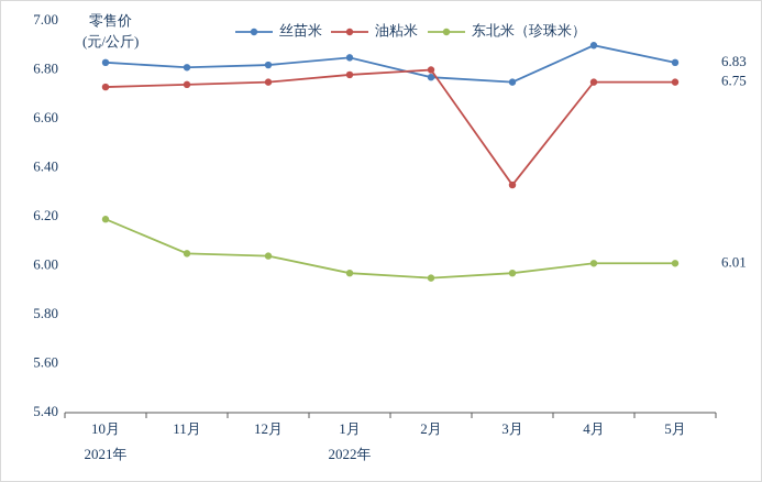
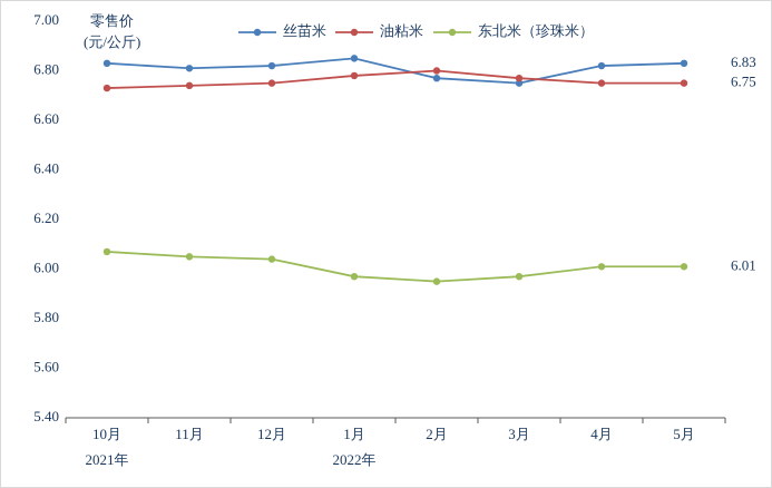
东北米（珍珠米）/10月: 6.19 -> 6.07
油粘米/3月: 6.33 -> 6.77
丝苗米/4月: 6.90 -> 6.82
